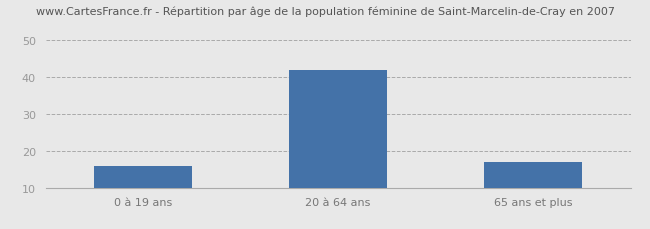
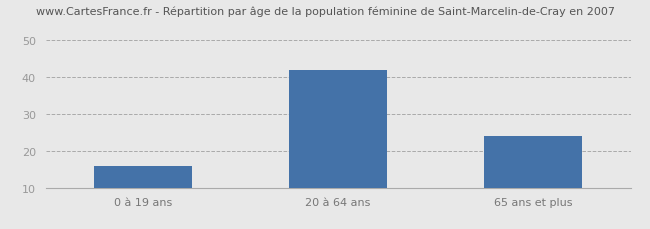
65 ans et plus: 17 -> 24
